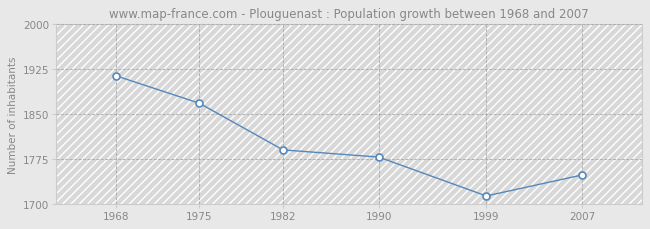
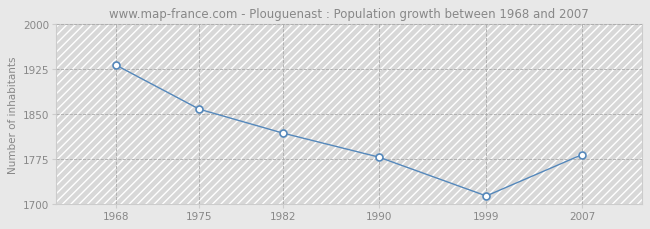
1968: 1914 -> 1932
1975: 1868 -> 1858
1982: 1790 -> 1818
2007: 1748 -> 1782
